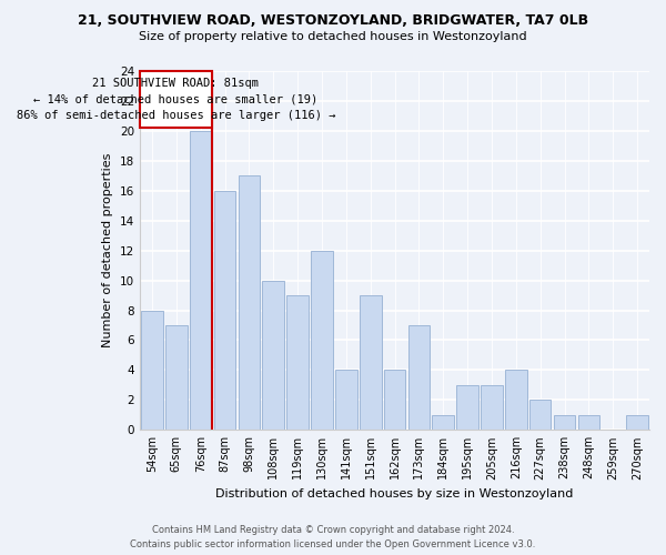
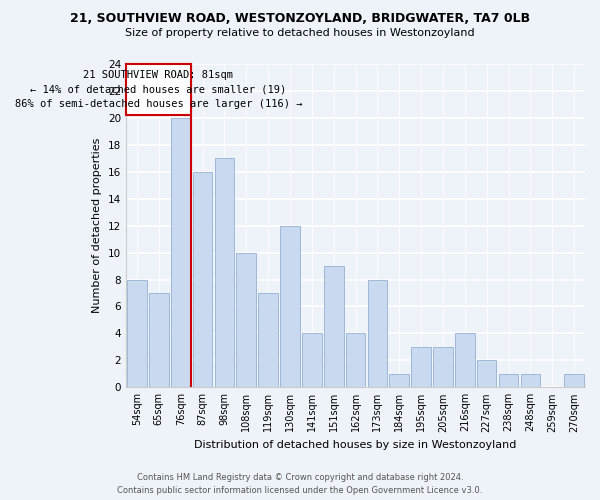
119sqm: 9 -> 7
173sqm: 7 -> 8
